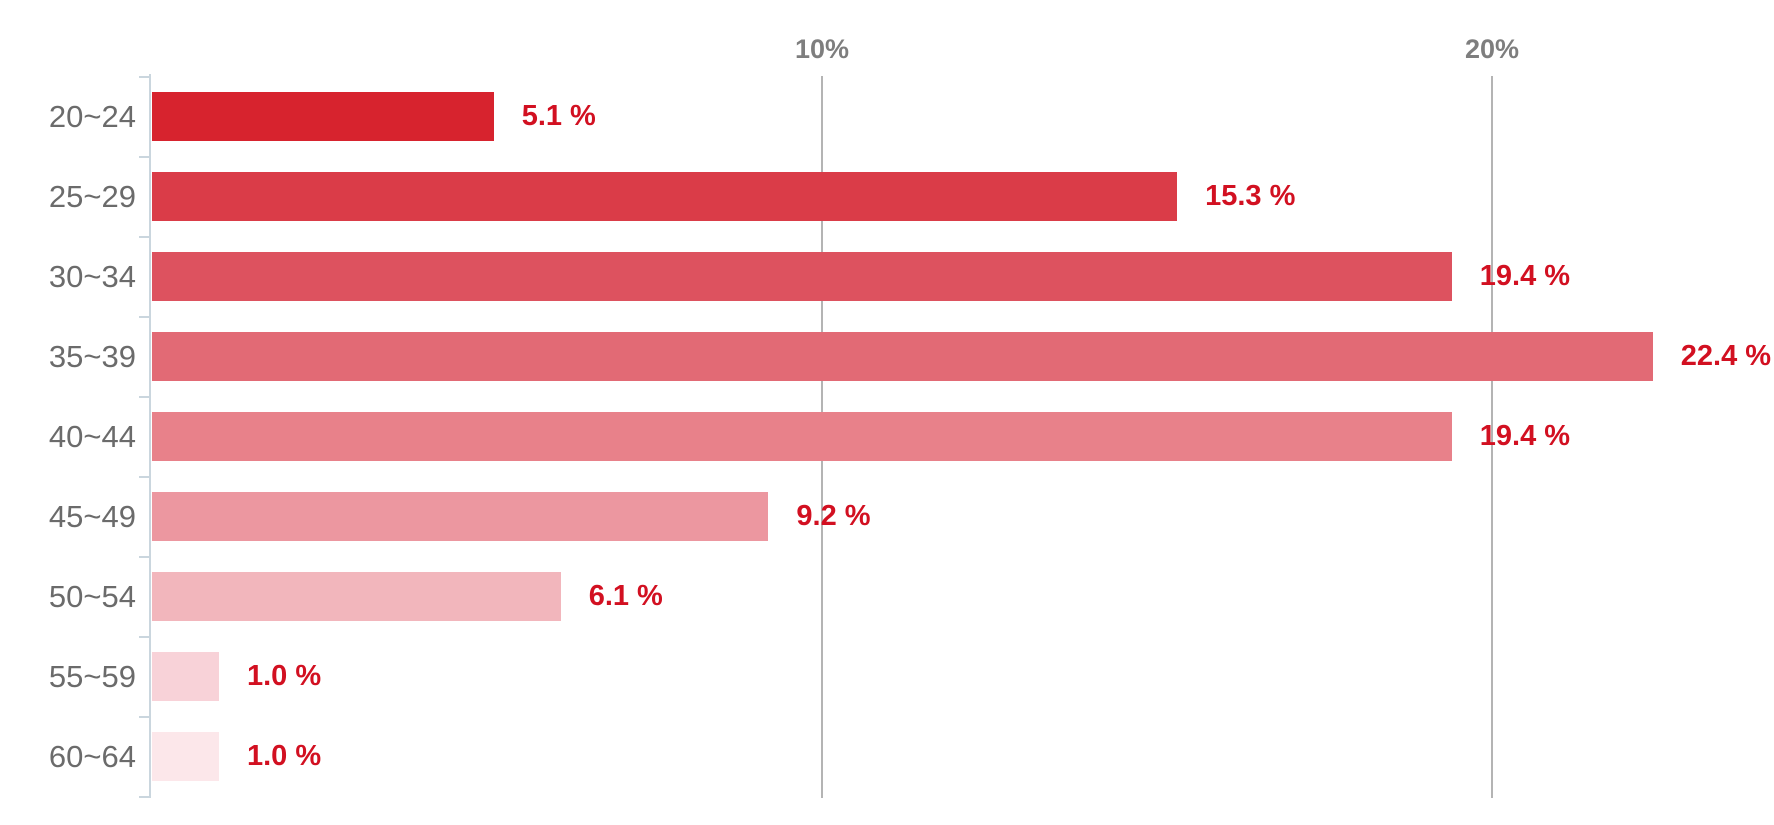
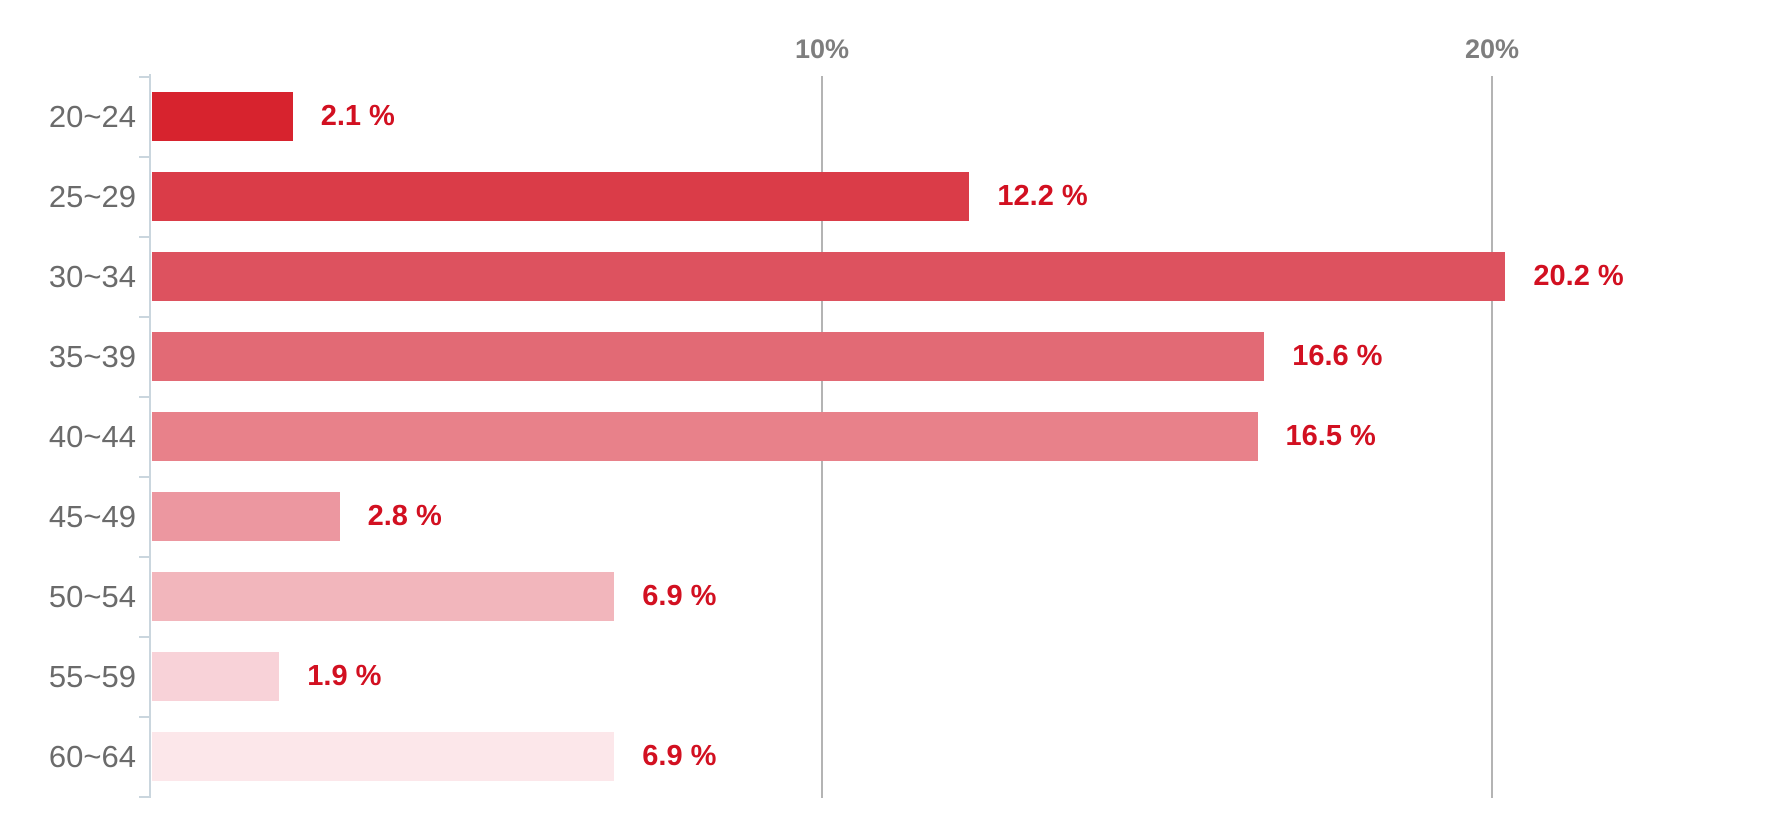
20~24: 5.1 -> 2.1
25~29: 15.3 -> 12.2
30~34: 19.4 -> 20.2
35~39: 22.4 -> 16.6
40~44: 19.4 -> 16.5
45~49: 9.2 -> 2.8
50~54: 6.1 -> 6.9
55~59: 1.0 -> 1.9
60~64: 1.0 -> 6.9
